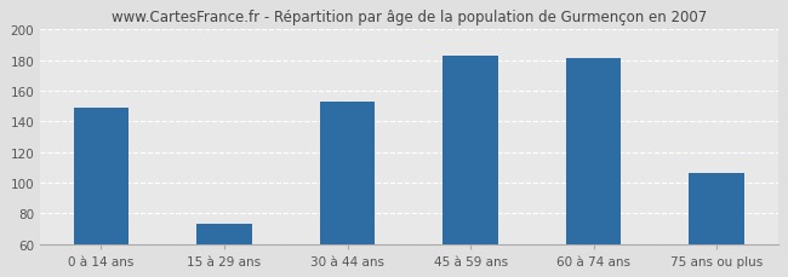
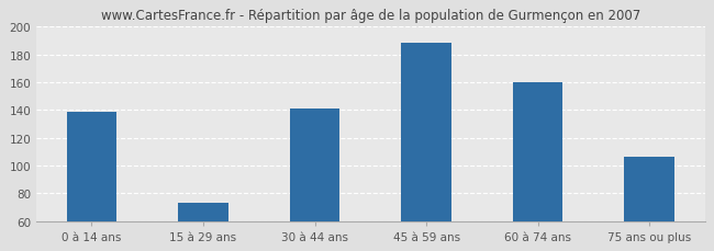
0 à 14 ans: 149 -> 139
30 à 44 ans: 153 -> 141
45 à 59 ans: 183 -> 188
60 à 74 ans: 181 -> 160
